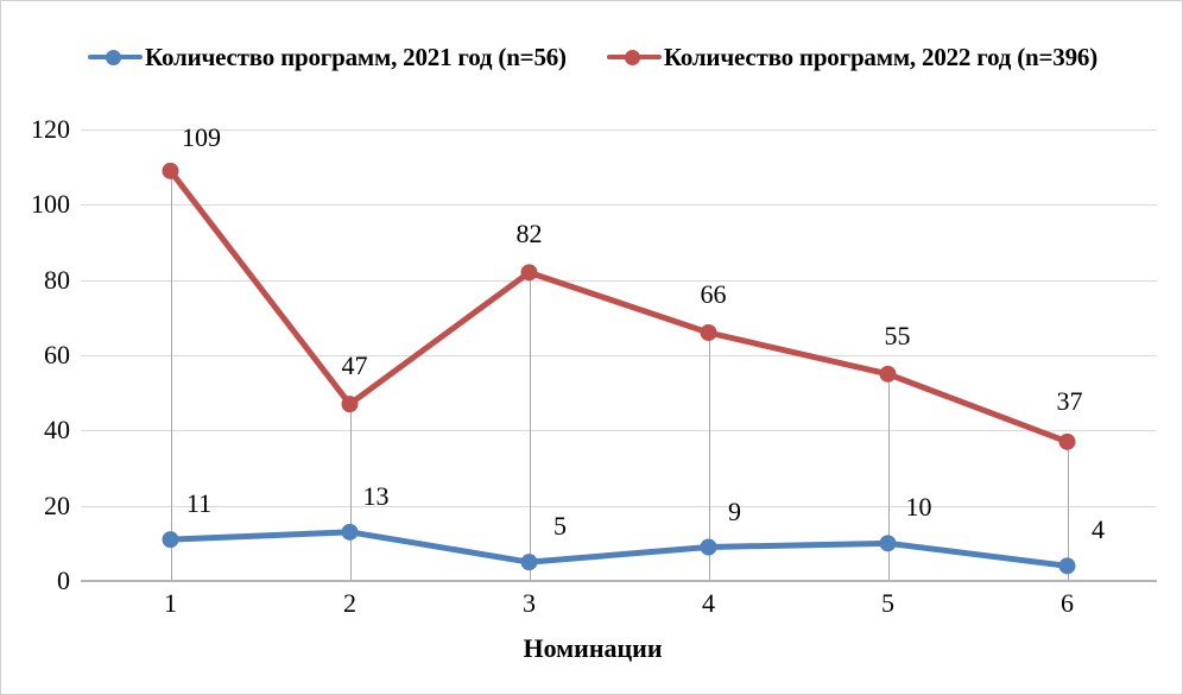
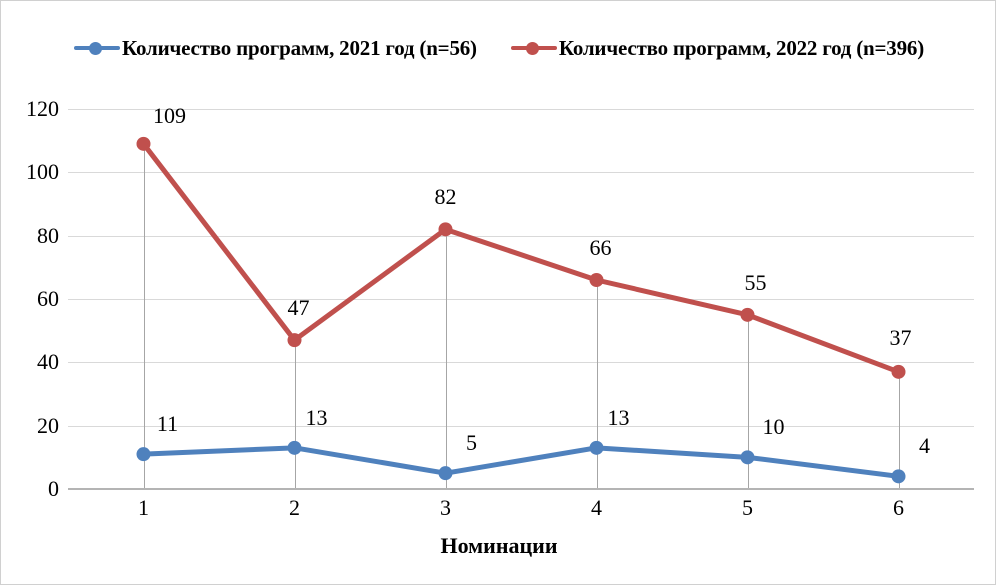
Количество программ, 2021 год (n=56)/4: 9 -> 13
